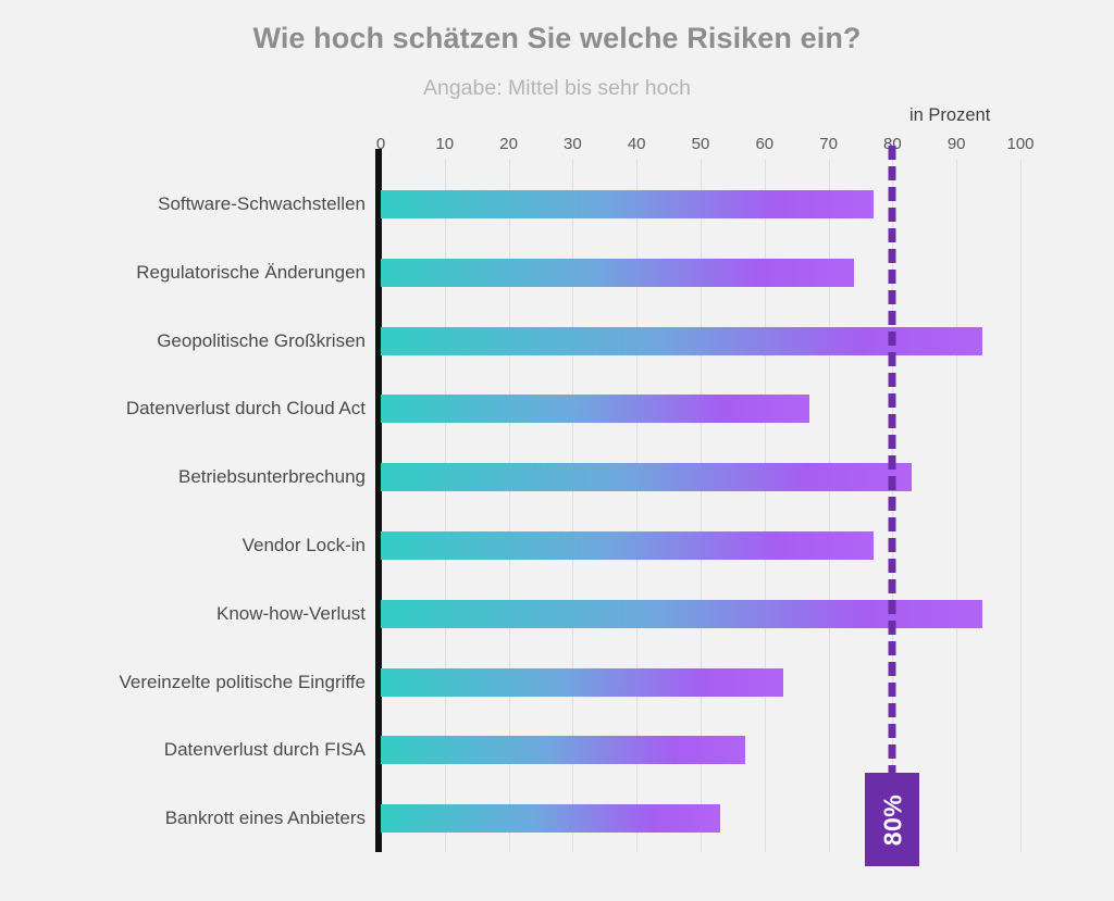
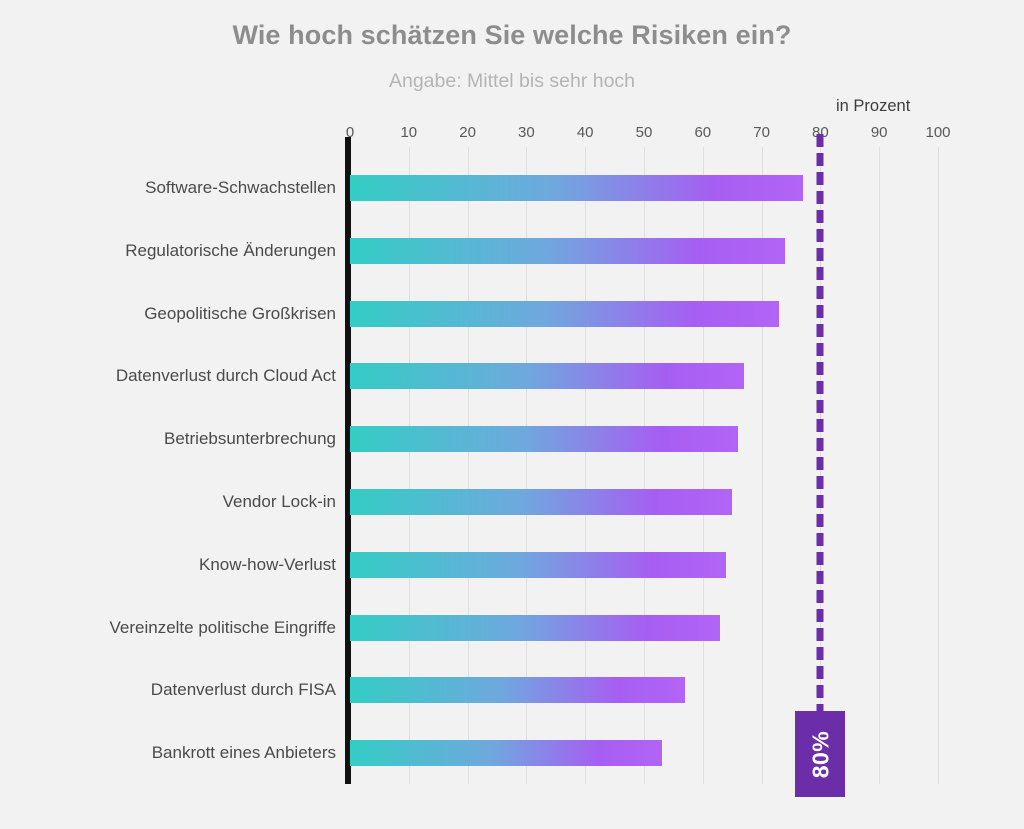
Geopolitische Großkrisen: 94 -> 73
Betriebsunterbrechung: 83 -> 66
Vendor Lock-in: 77 -> 65
Know-how-Verlust: 94 -> 64
